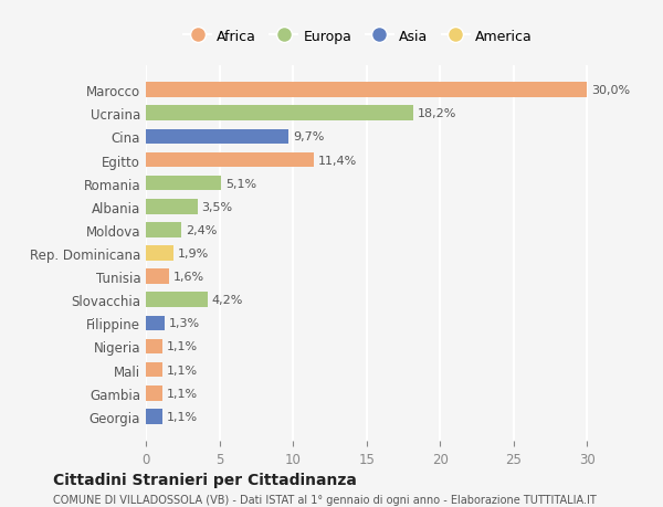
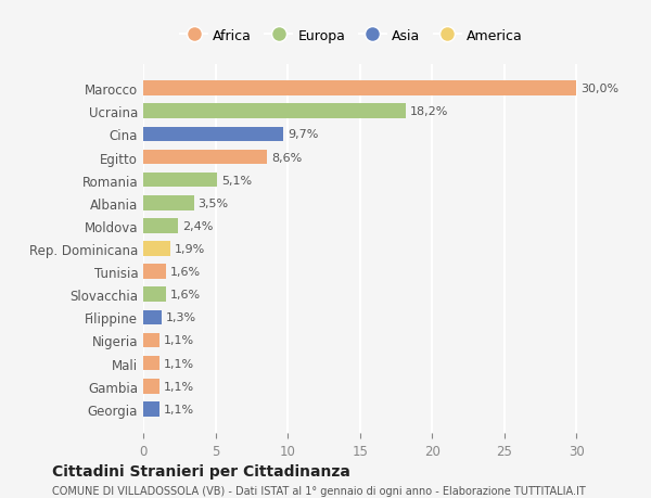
Egitto: 11,4% -> 8,6%
Slovacchia: 4,2% -> 1,6%
